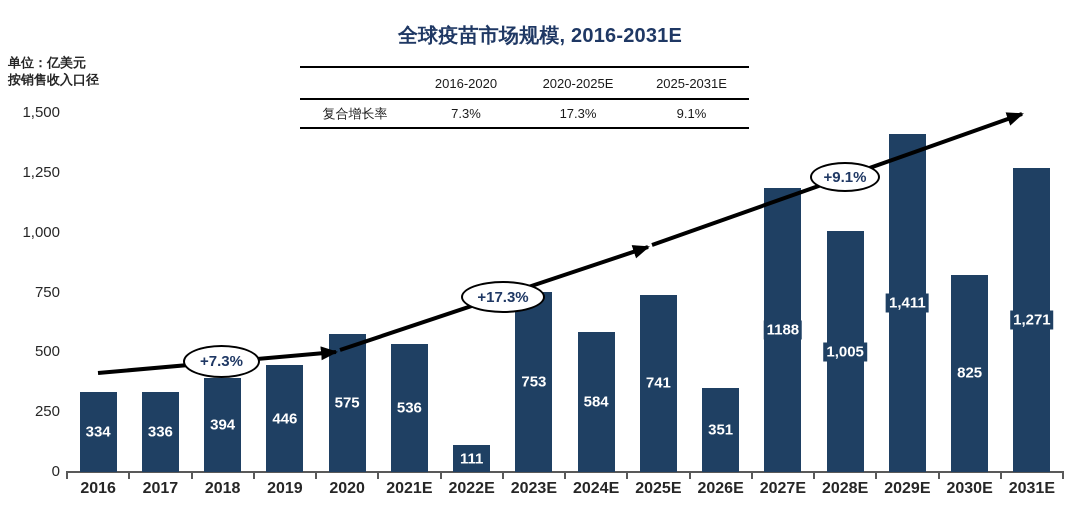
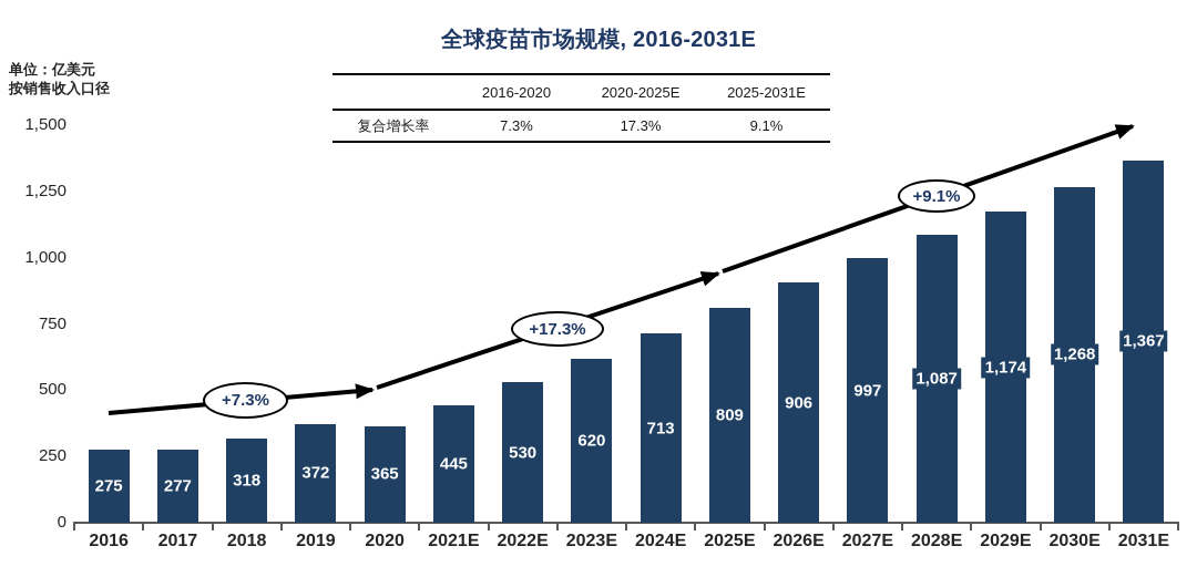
2016: 334 -> 275
2017: 336 -> 277
2018: 394 -> 318
2019: 446 -> 372
2020: 575 -> 365
2021E: 536 -> 445
2022E: 111 -> 530
2023E: 753 -> 620
2024E: 584 -> 713
2025E: 741 -> 809
2026E: 351 -> 906
2027E: 1188 -> 997
2028E: 1,005 -> 1,087
2029E: 1,411 -> 1,174
2030E: 825 -> 1,268
2031E: 1,271 -> 1,367
